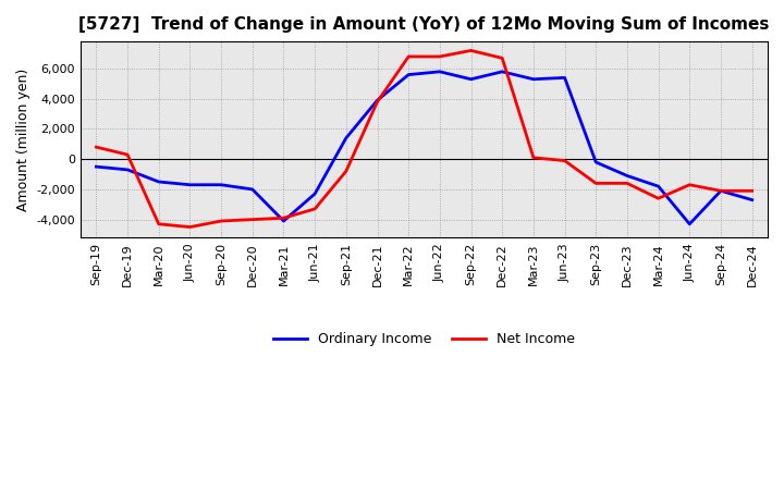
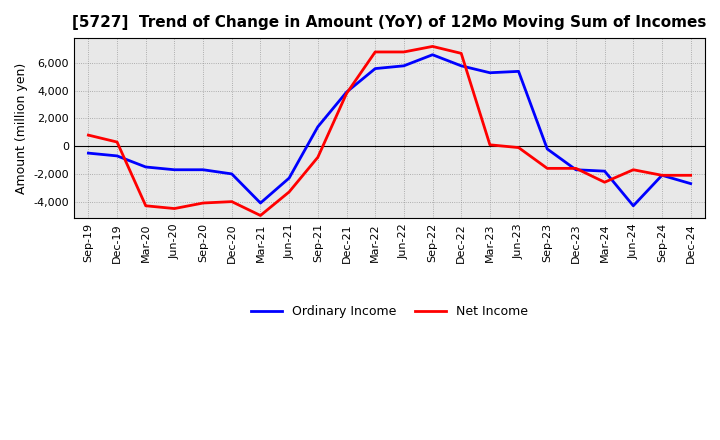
Net Income/Mar-21: -3,900 -> -5,000
Ordinary Income/Sep-22: 5,300 -> 6,600
Ordinary Income/Dec-23: -1,100 -> -1,700
